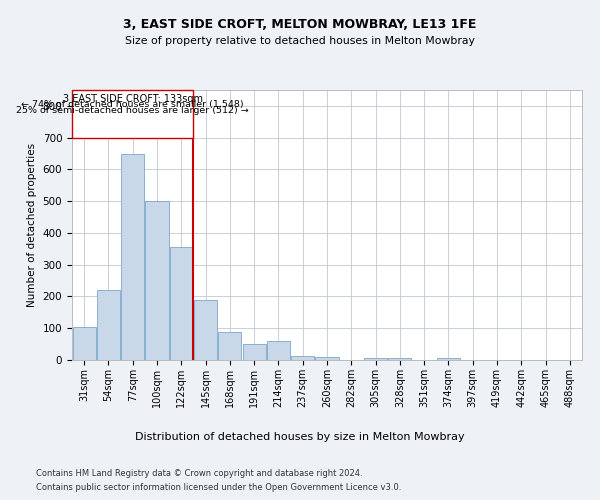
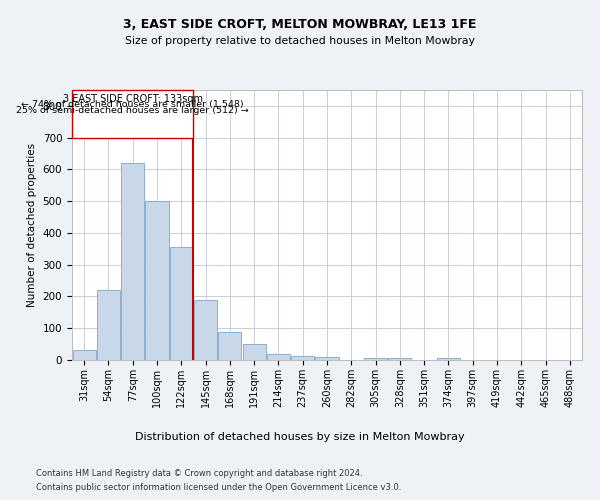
31sqm: 105 -> 30
77sqm: 650 -> 620
214sqm: 60 -> 18
